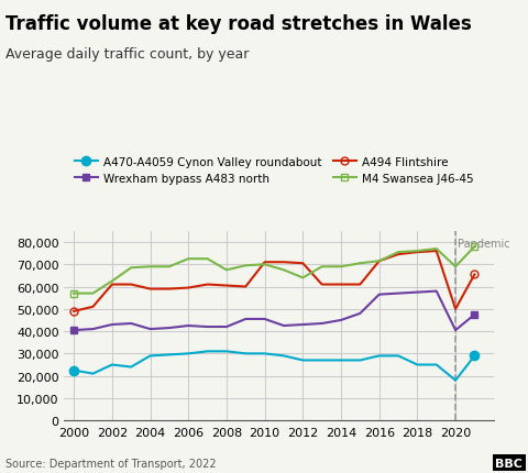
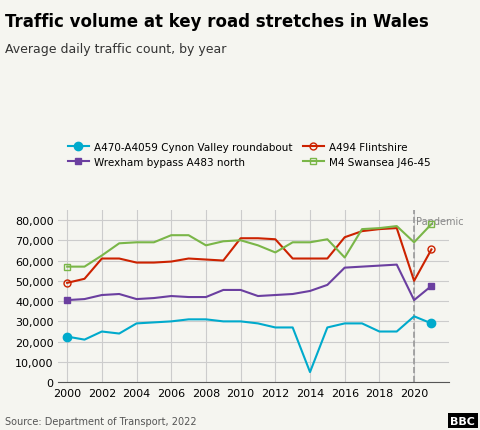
A470-A4059 Cynon Valley roundabout/2014: 27,000 -> 5,000
M4 Swansea J46-45/2016: 71,500 -> 61,500
A470-A4059 Cynon Valley roundabout/2020: 18,000 -> 32,500
